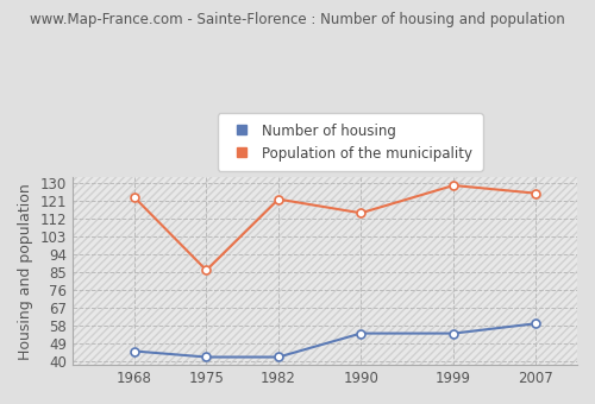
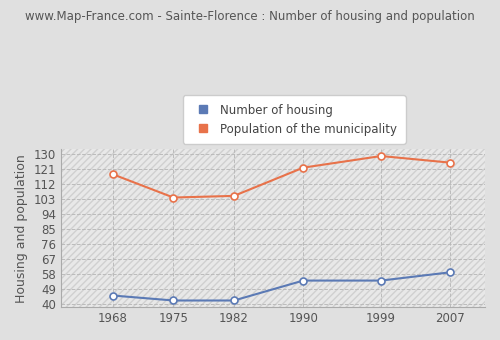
Population of the municipality/1968: 123 -> 118
Population of the municipality/1975: 86 -> 104
Population of the municipality/1982: 122 -> 105
Population of the municipality/1990: 115 -> 122
